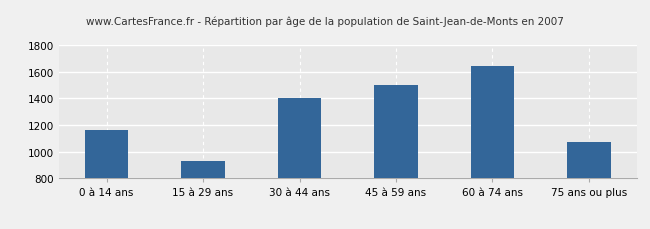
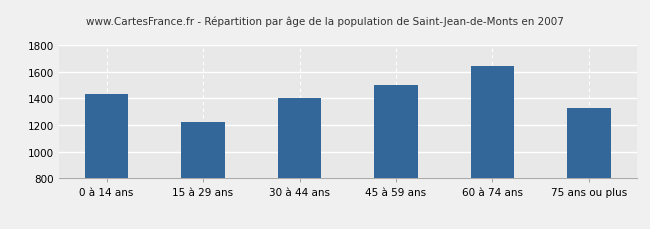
0 à 14 ans: 1160 -> 1430
15 à 29 ans: 930 -> 1220
75 ans ou plus: 1080 -> 1330
